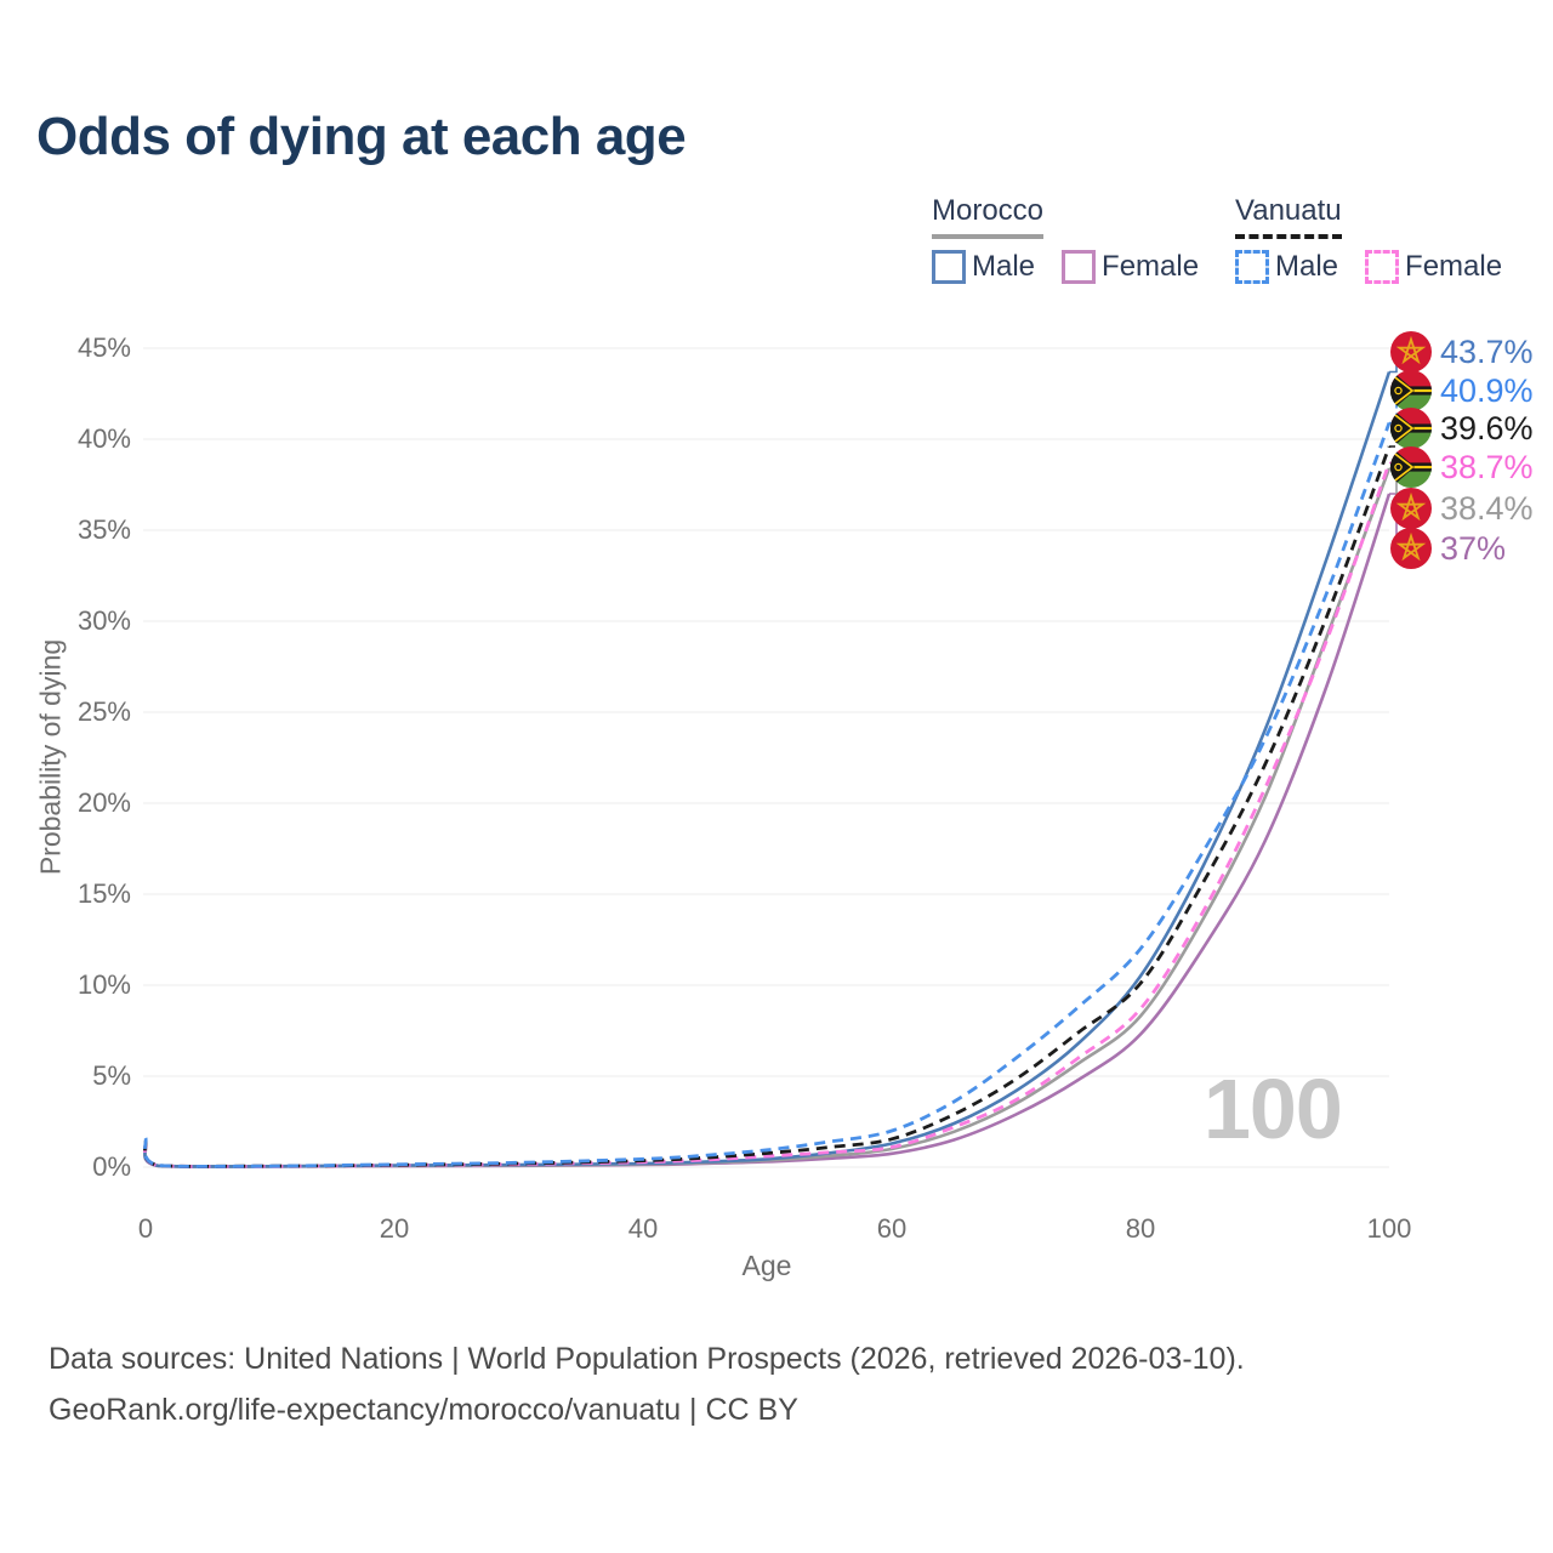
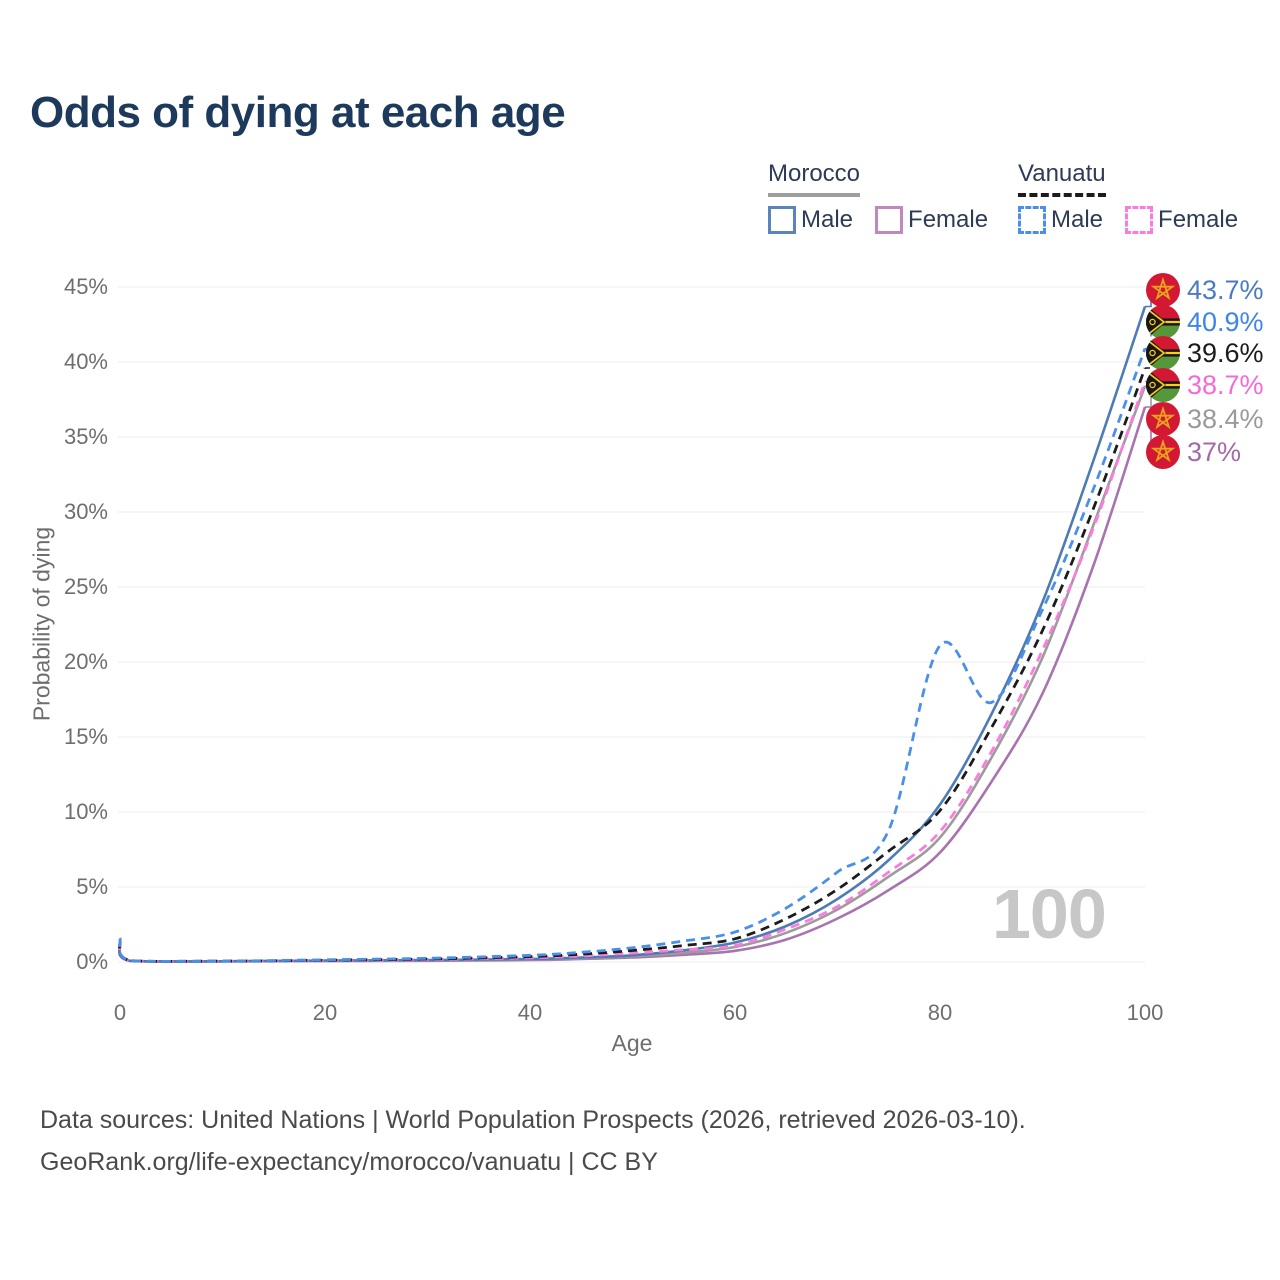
Vanuatu Male/80: 12.0% -> 21.1%
